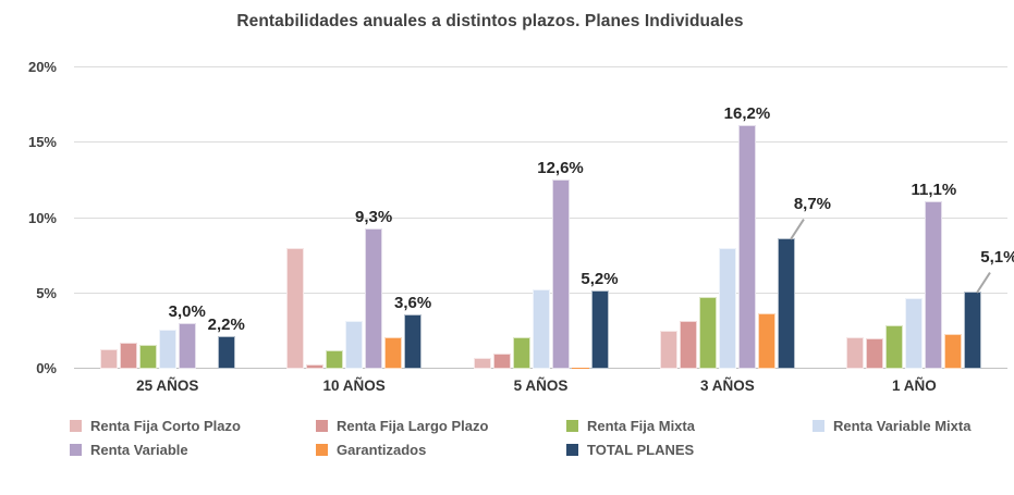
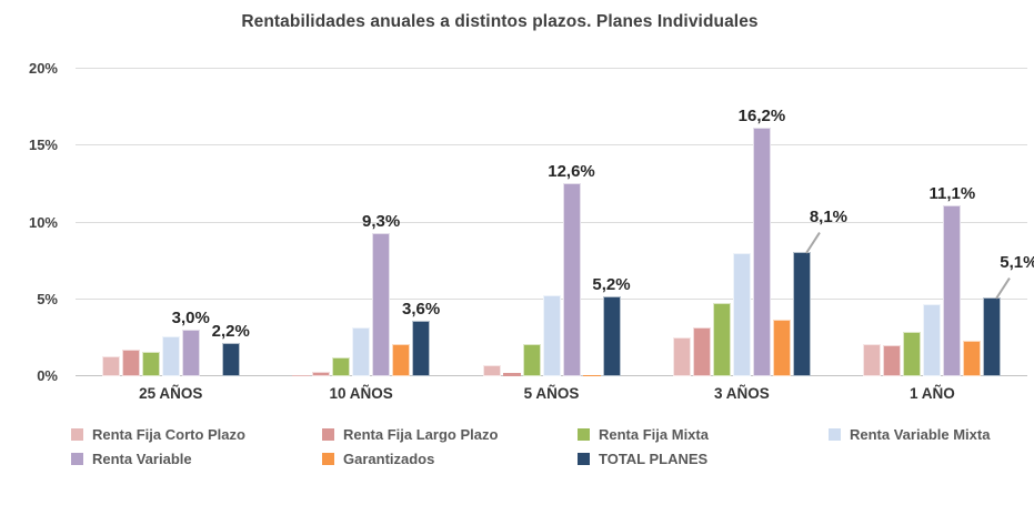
Renta Fija Corto Plazo/10 AÑOS: 8.0% -> 0.1%
Renta Fija Largo Plazo/5 AÑOS: 1.0% -> 0.2%
TOTAL PLANES/3 AÑOS: 8,7% -> 8,1%
